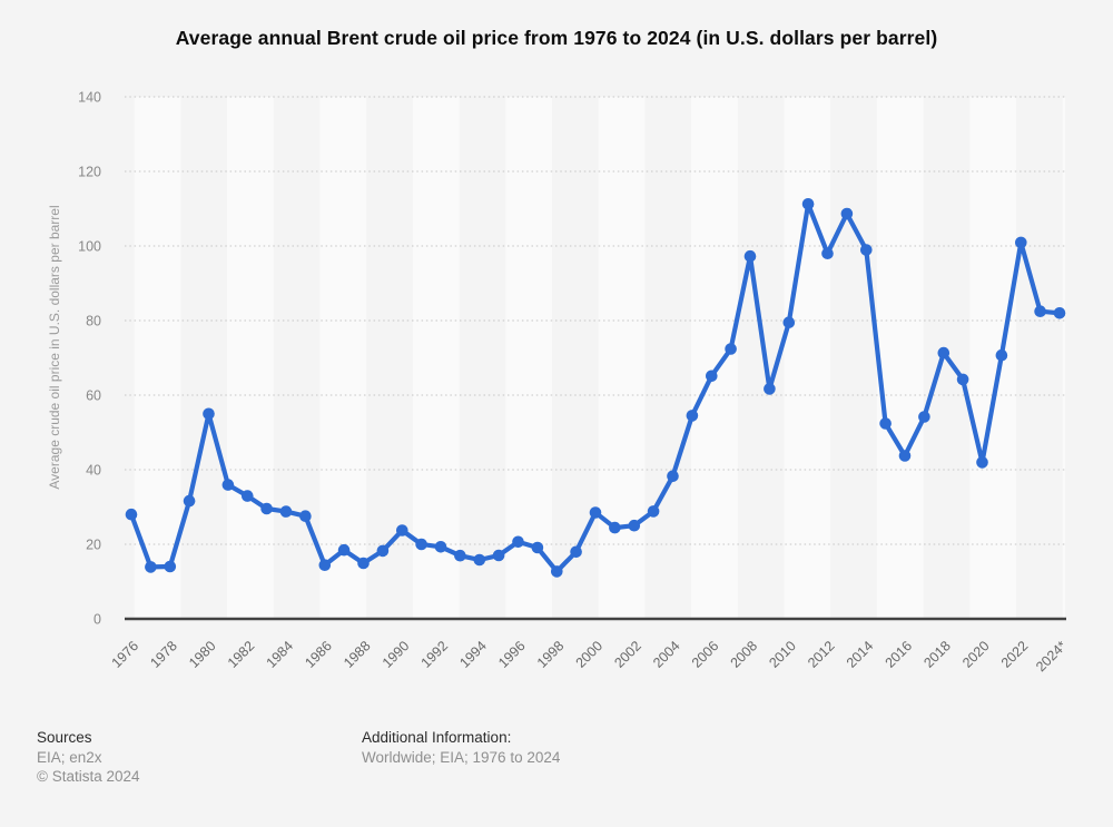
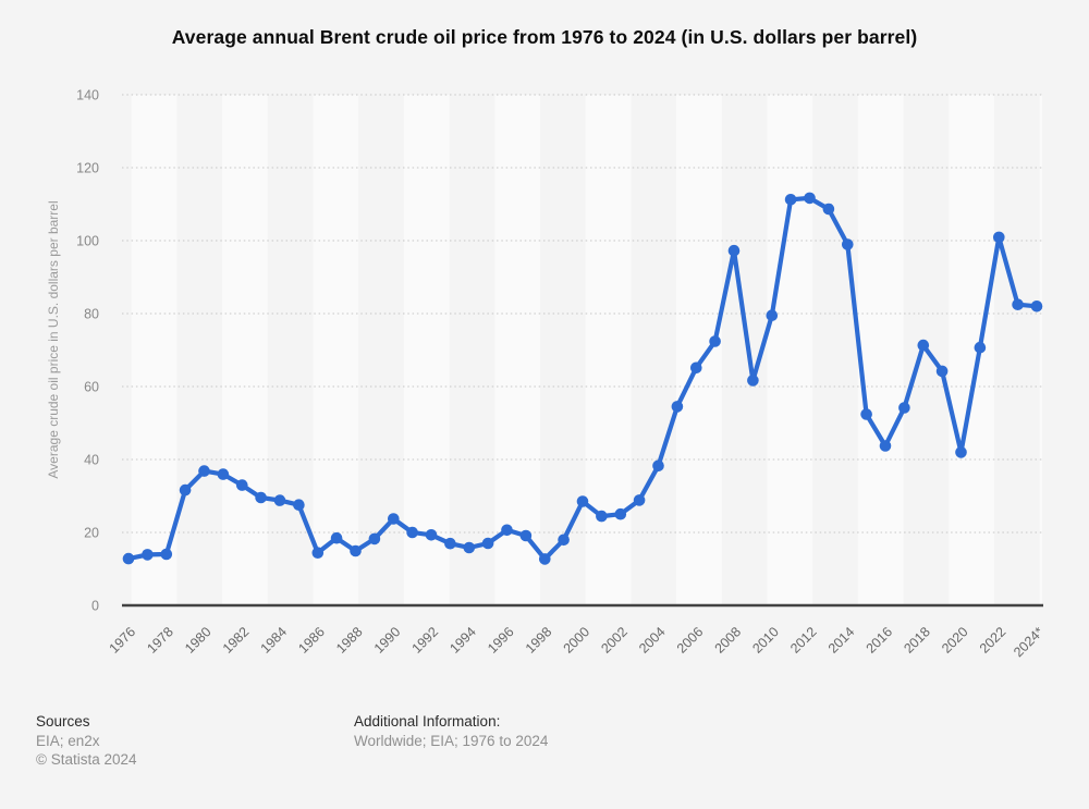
1976: 28 -> 13
1980: 55 -> 37
2012: 98 -> 112
